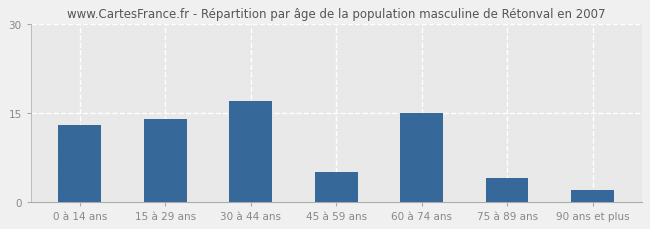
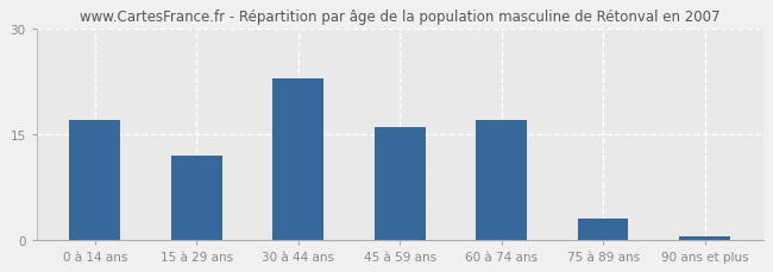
0 à 14 ans: 13.0 -> 17.0
15 à 29 ans: 14.0 -> 12.0
30 à 44 ans: 17.0 -> 23.0
45 à 59 ans: 5.0 -> 16.0
60 à 74 ans: 15.0 -> 17.0
75 à 89 ans: 4.0 -> 3.0
90 ans et plus: 2.0 -> 0.4
